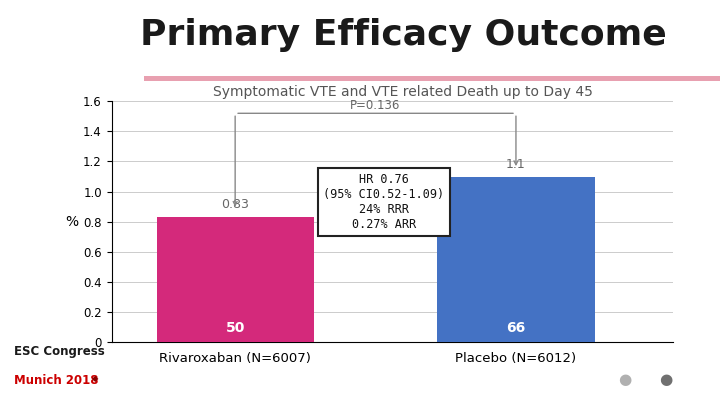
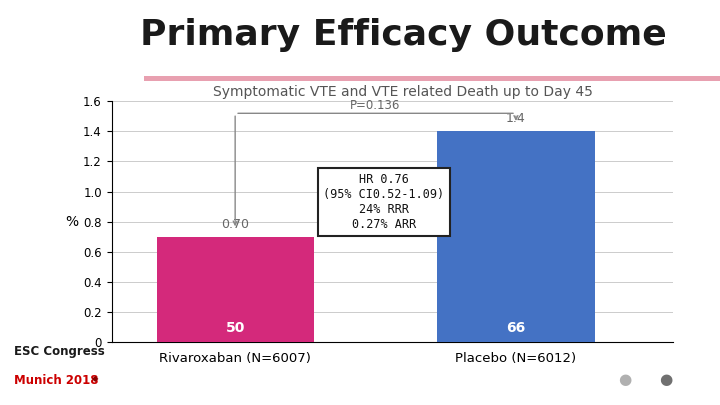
Rivaroxaban (N=6007): 0.83 -> 0.70
Placebo (N=6012): 1.1 -> 1.4
